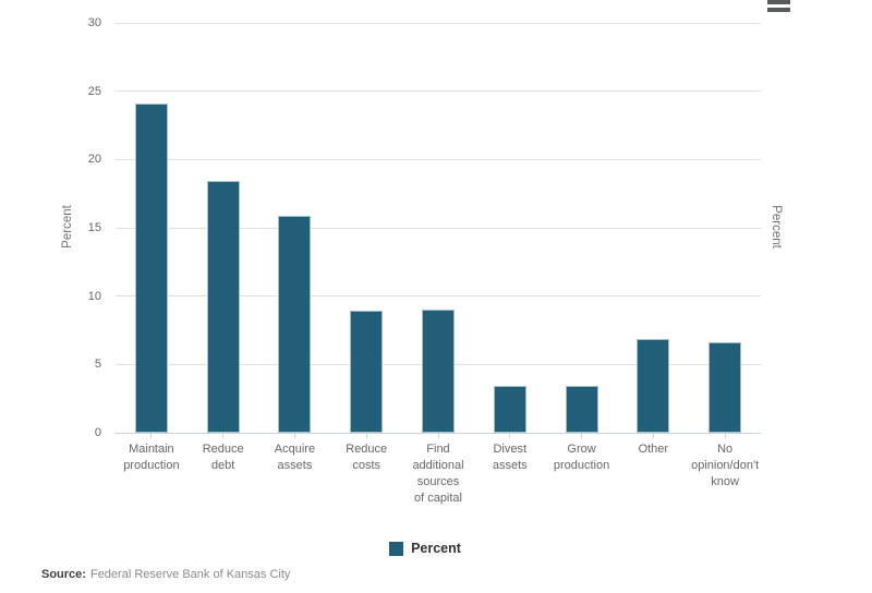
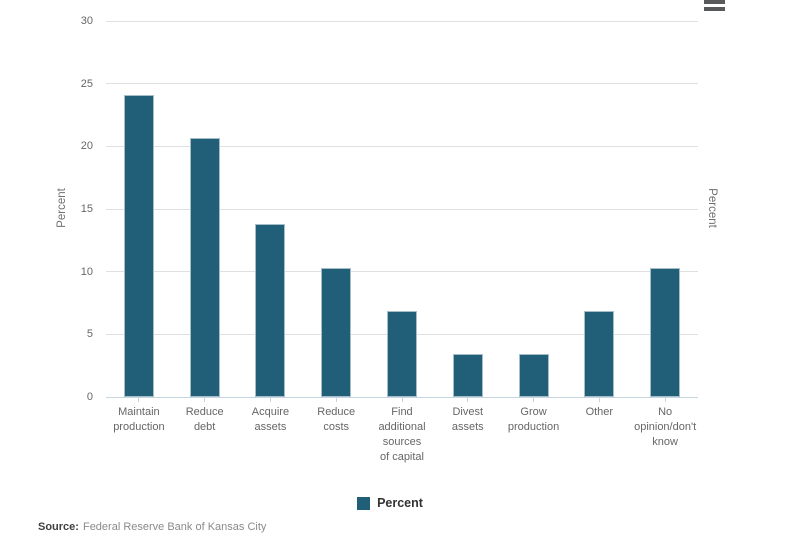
Reduce debt: 18.4 -> 20.7
Acquire assets: 15.9 -> 13.8
Reduce costs: 8.9 -> 10.3
Find additional sources of capital: 9.0 -> 6.9
No opinion/don't know: 6.6 -> 10.3
